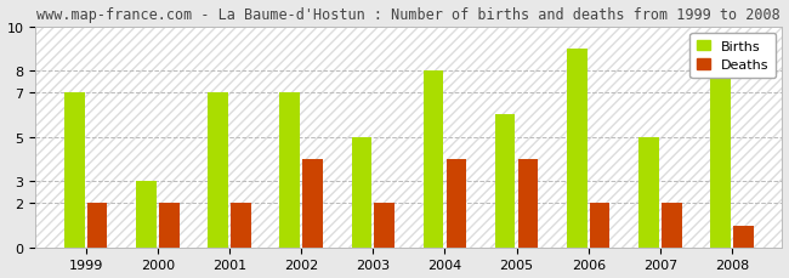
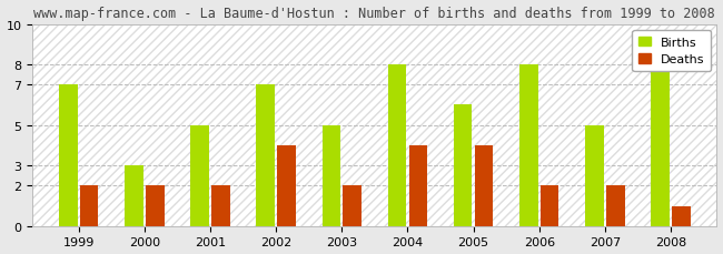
Births/2001: 7 -> 5
Births/2006: 9 -> 8
